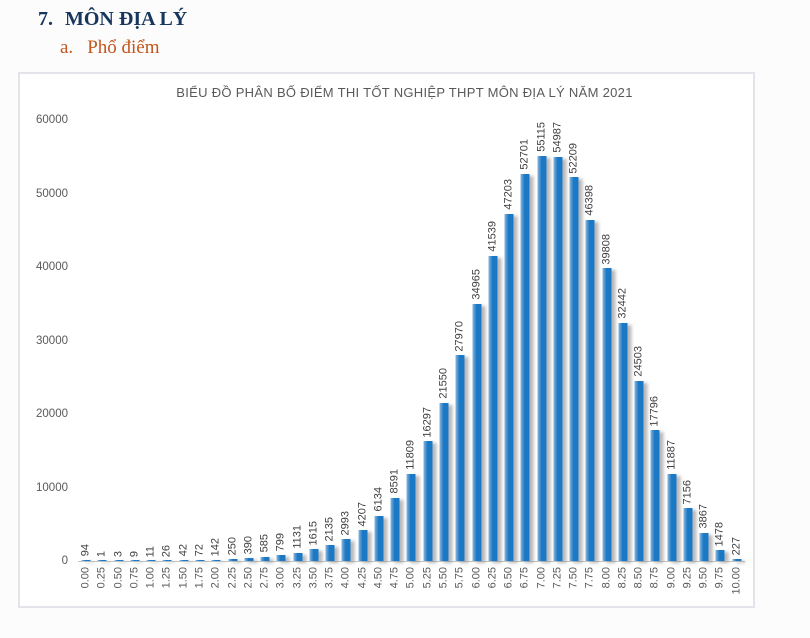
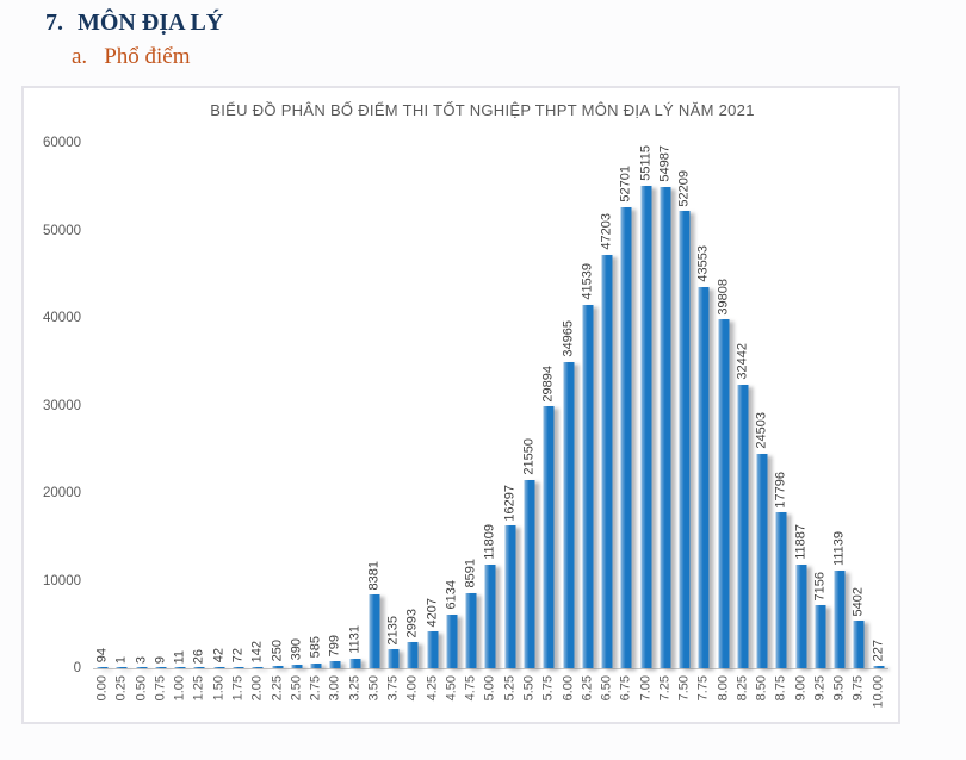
3.50: 1615 -> 8381
5.75: 27970 -> 29894
7.75: 46398 -> 43553
9.50: 3867 -> 11139
9.75: 1478 -> 5402
